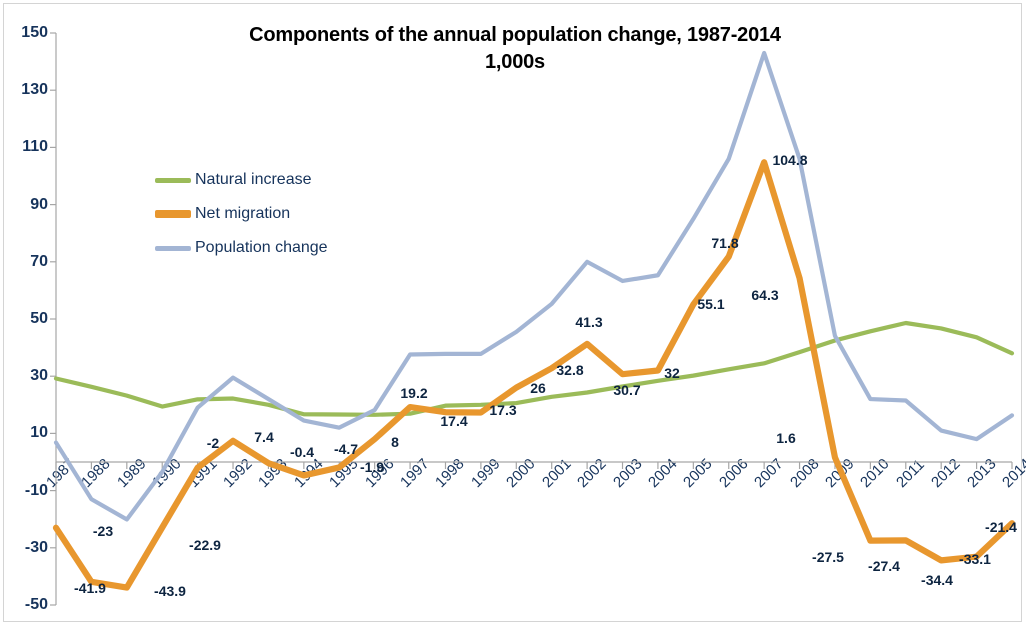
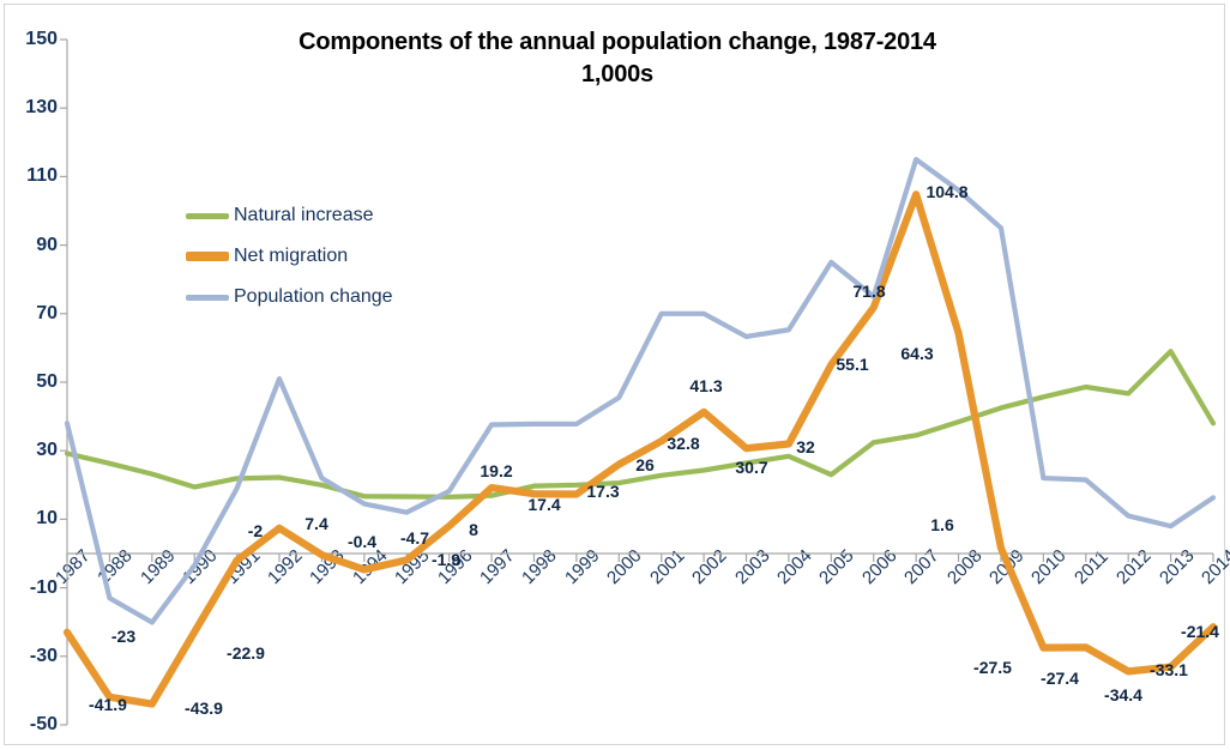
Population change/1987: 7 -> 38
Population change/1992: 30 -> 51
Population change/2001: 55 -> 70
Natural increase/2005: 30 -> 23
Population change/2006: 106 -> 75
Population change/2007: 143 -> 115
Population change/2009: 44 -> 95
Natural increase/2013: 44 -> 59
